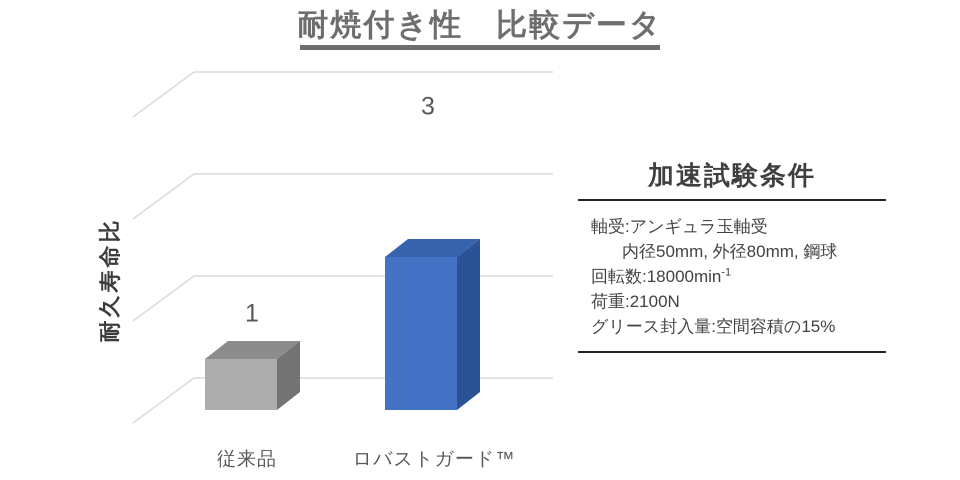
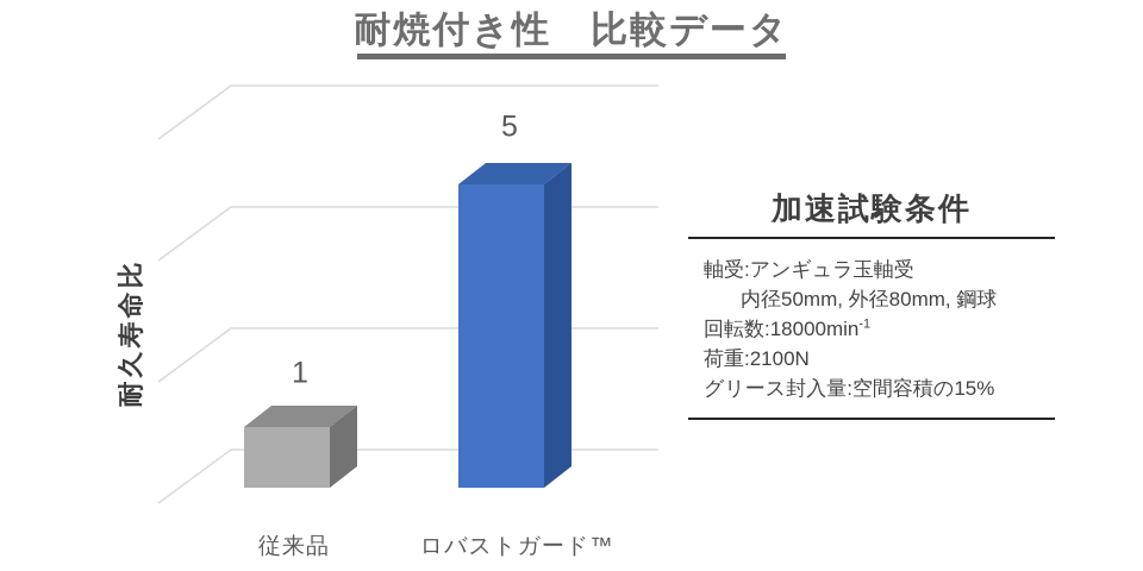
ロバストガード™: 3 -> 5
